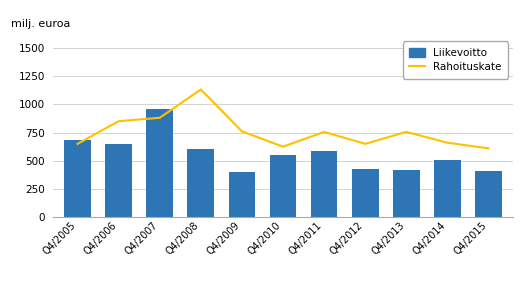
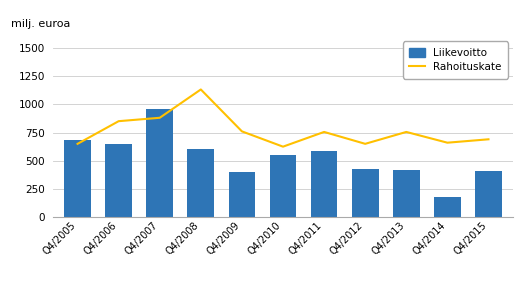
Liikevoitto/Q4/2014: 510 -> 180
Rahoituskate/Q4/2015: 610 -> 690
